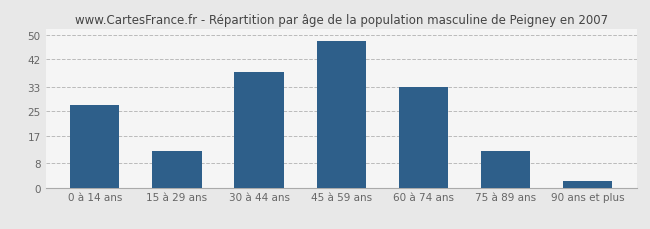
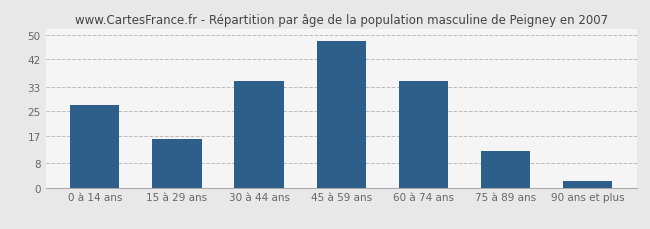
15 à 29 ans: 12 -> 16
30 à 44 ans: 38 -> 35
60 à 74 ans: 33 -> 35
